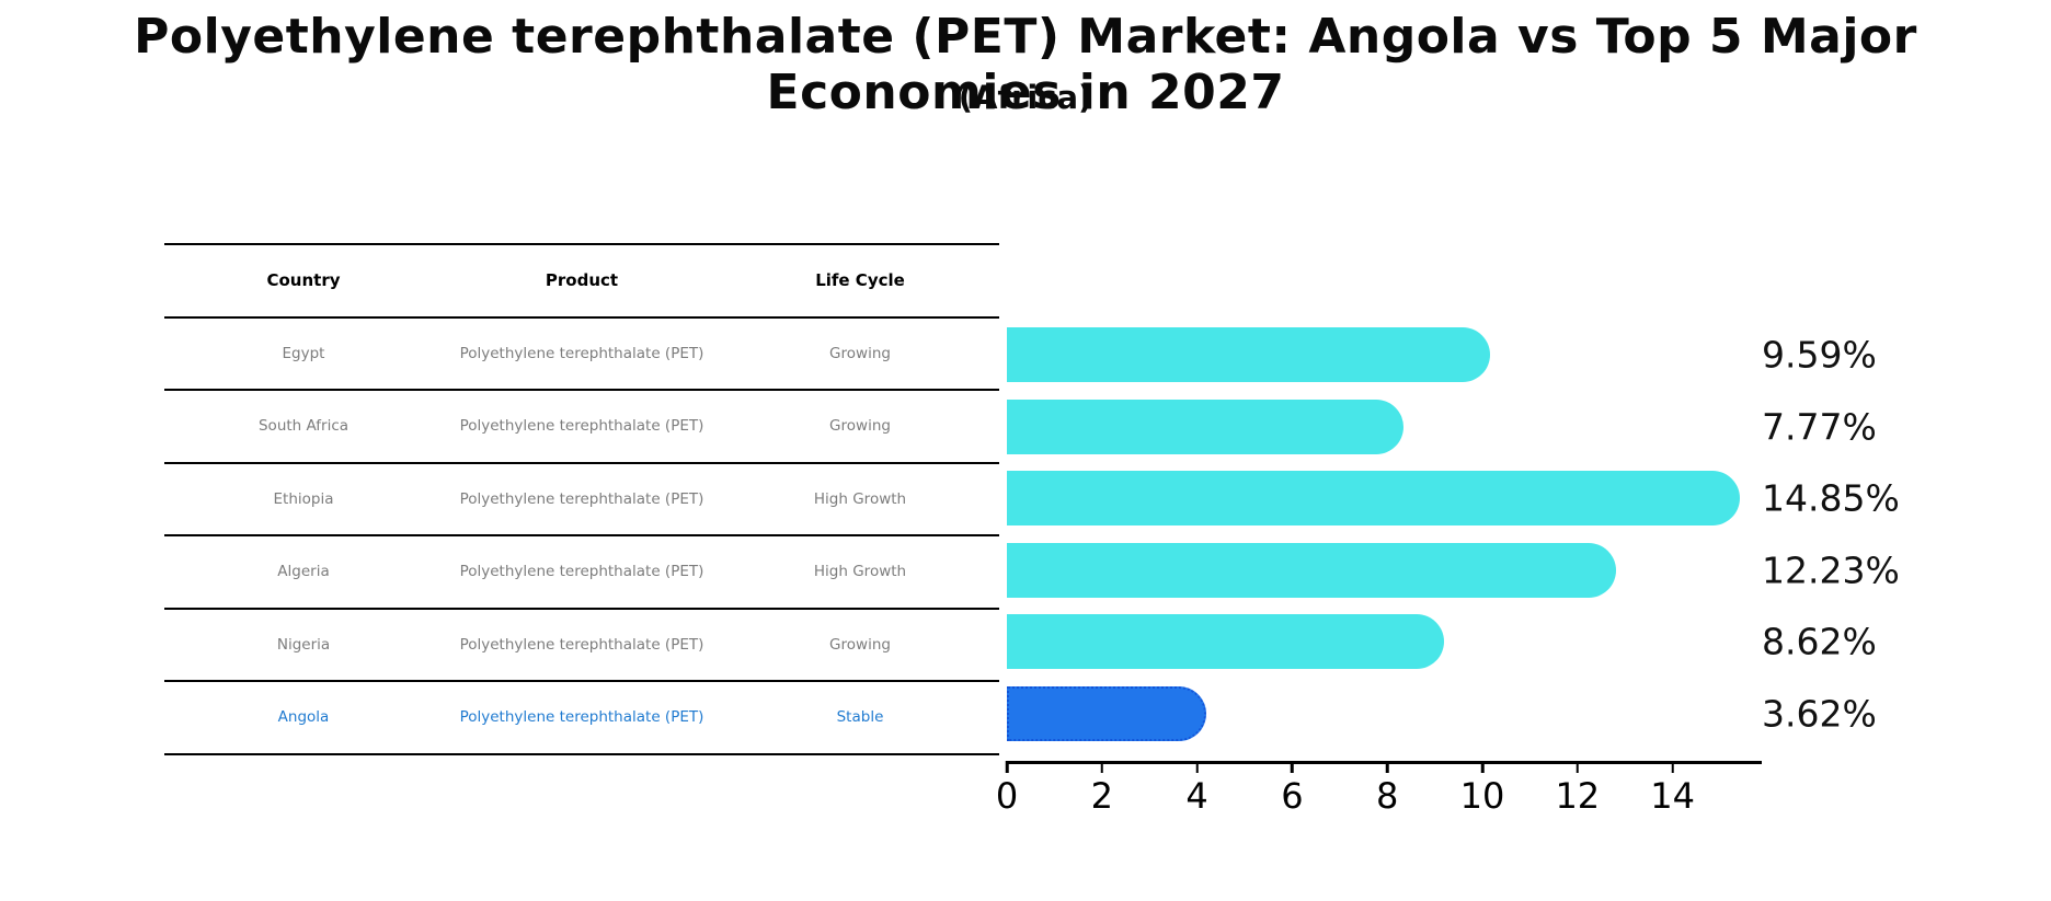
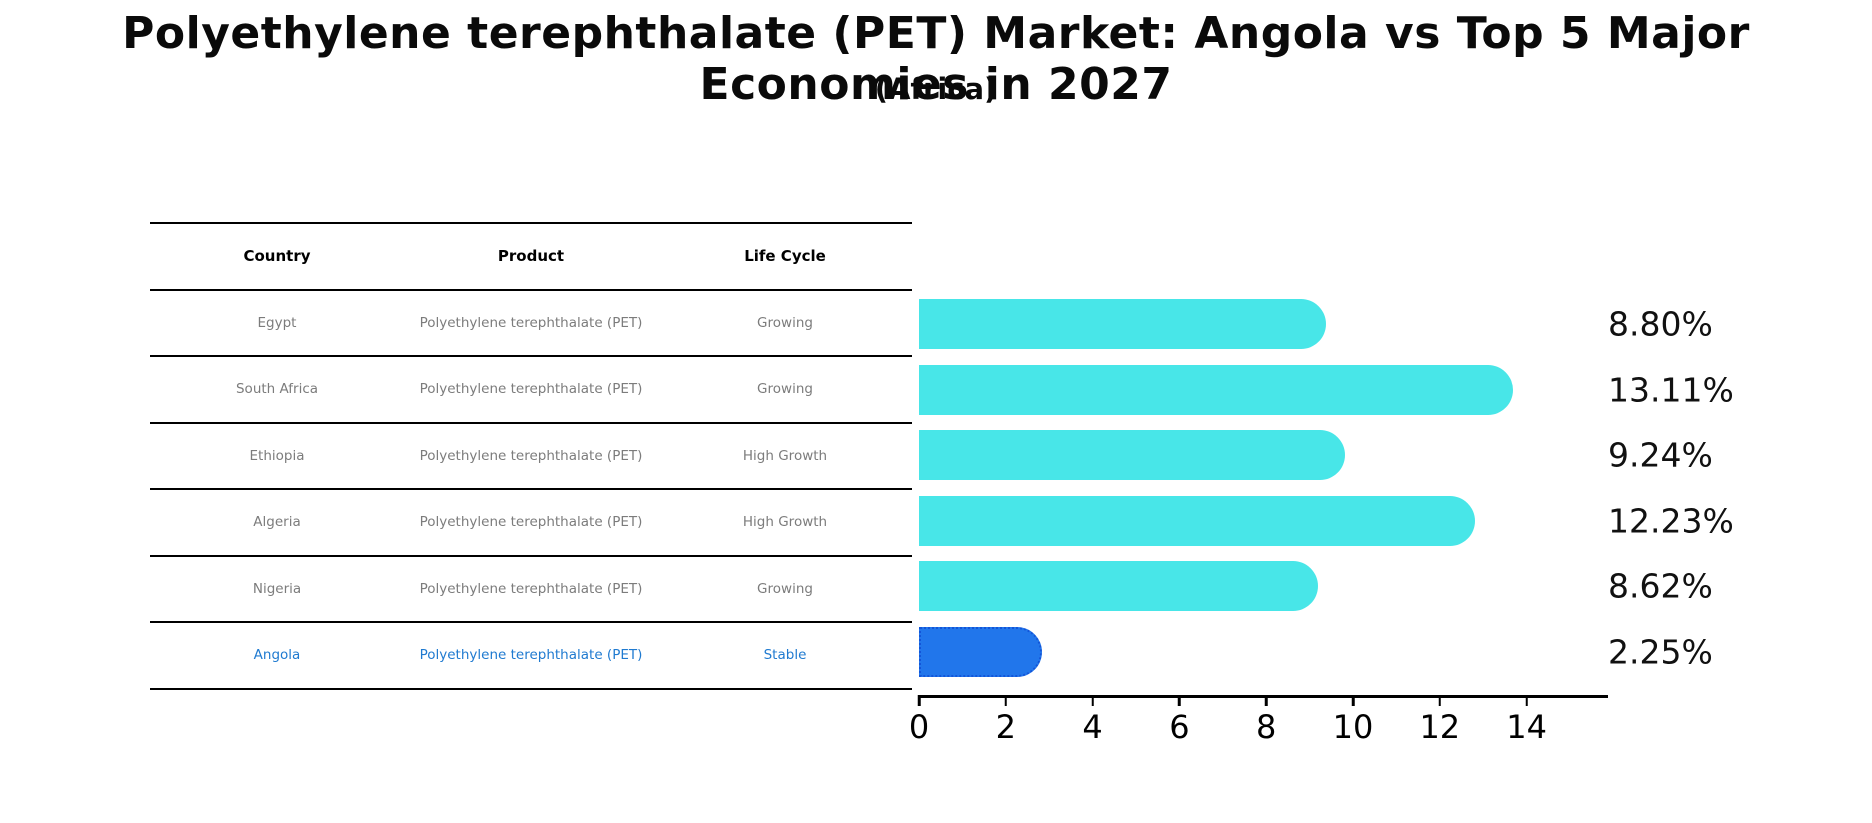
Egypt: 9.59% -> 8.80%
South Africa: 7.77% -> 13.11%
Ethiopia: 14.85% -> 9.24%
Angola: 3.62% -> 2.25%
